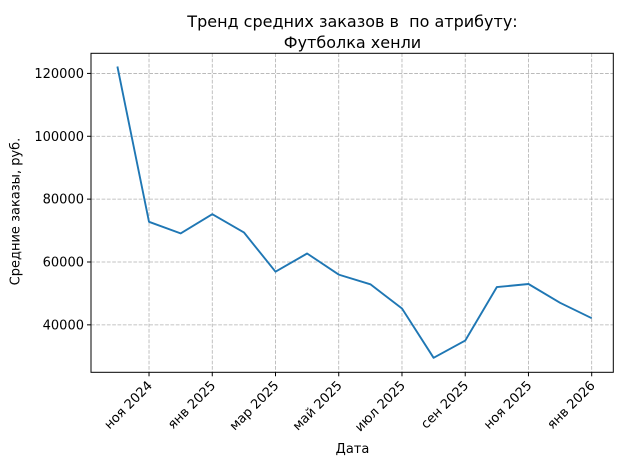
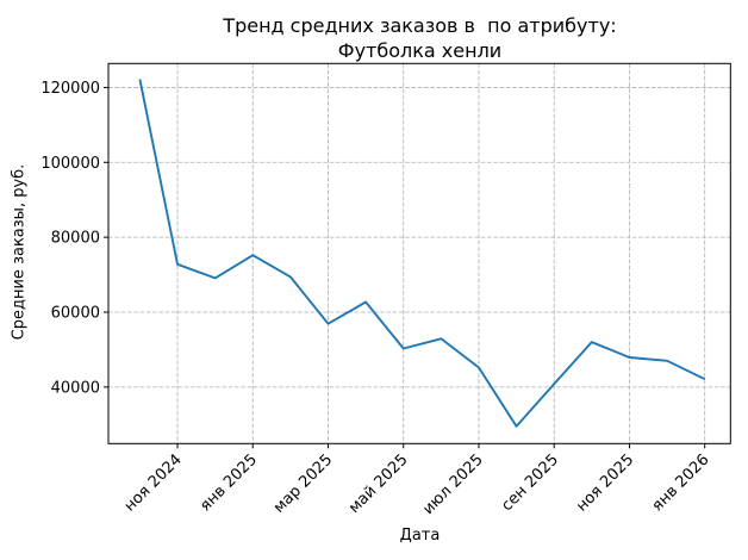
май 2025: 56000 -> 50000
сен 2025: 35000 -> 41000
ноя 2025: 53000 -> 48000
